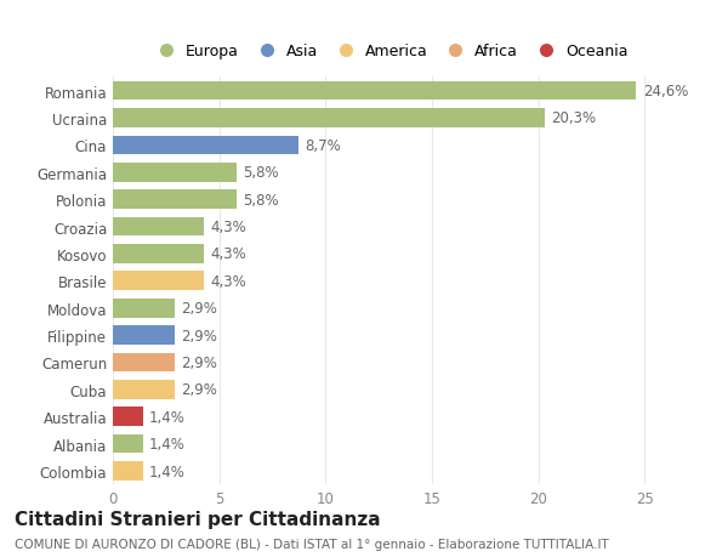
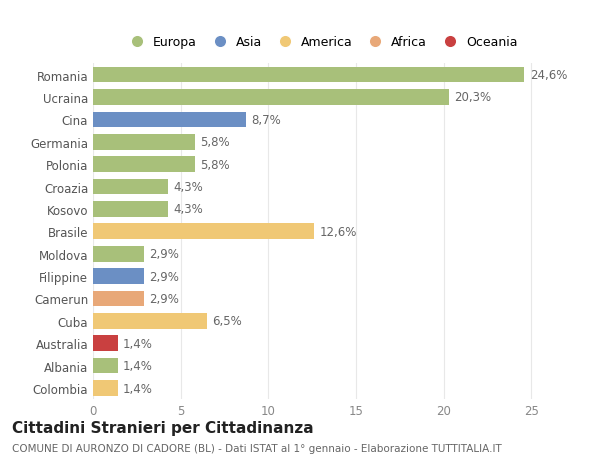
Brasile: 4,3% -> 12,6%
Cuba: 2,9% -> 6,5%
